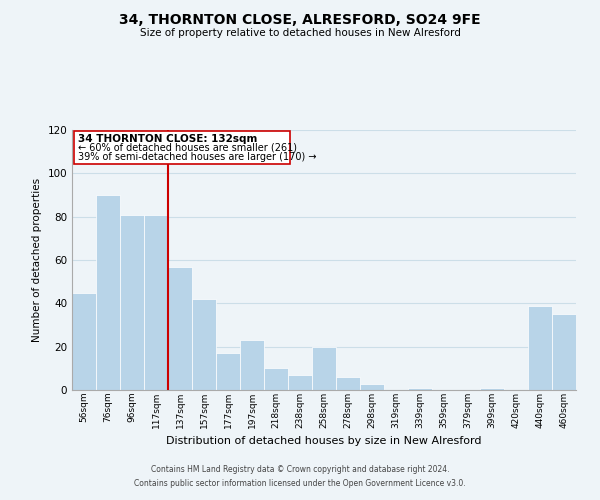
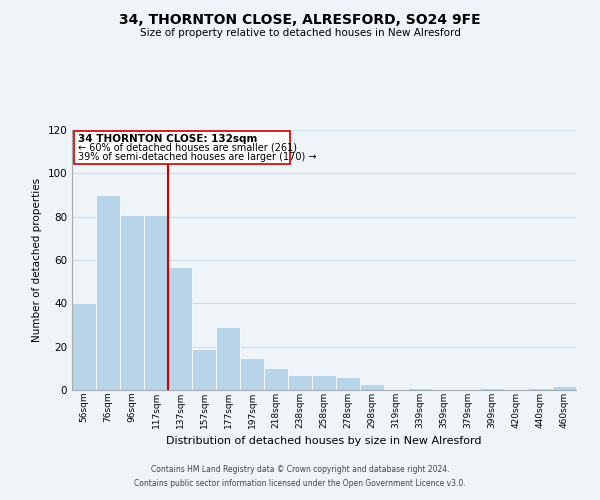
56sqm: 45 -> 40
157sqm: 42 -> 19
177sqm: 17 -> 29
197sqm: 23 -> 15
258sqm: 20 -> 7
440sqm: 39 -> 1
460sqm: 35 -> 2
